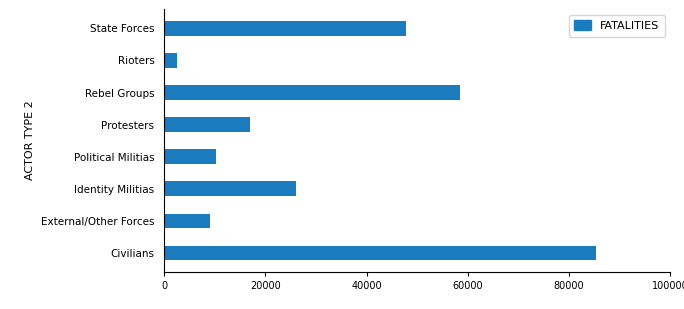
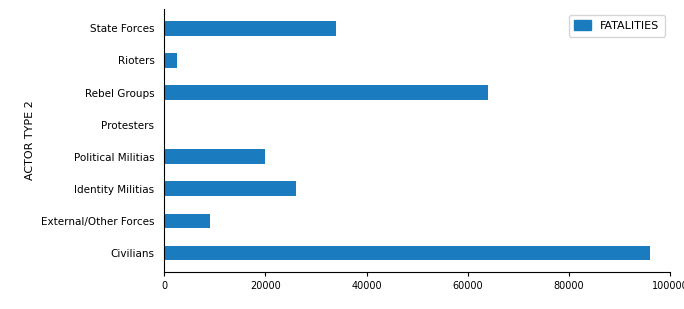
State Forces: 47800 -> 34000
Rebel Groups: 58400 -> 64000
Protesters: 17000 -> 200
Political Militias: 10200 -> 20000
Civilians: 85400 -> 96000
